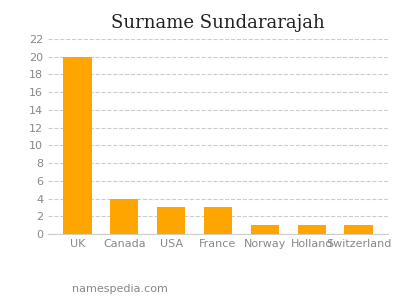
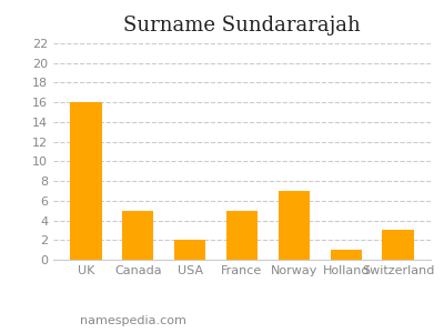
UK: 20 -> 16
Canada: 4 -> 5
USA: 3 -> 2
France: 3 -> 5
Norway: 1 -> 7
Switzerland: 1 -> 3
